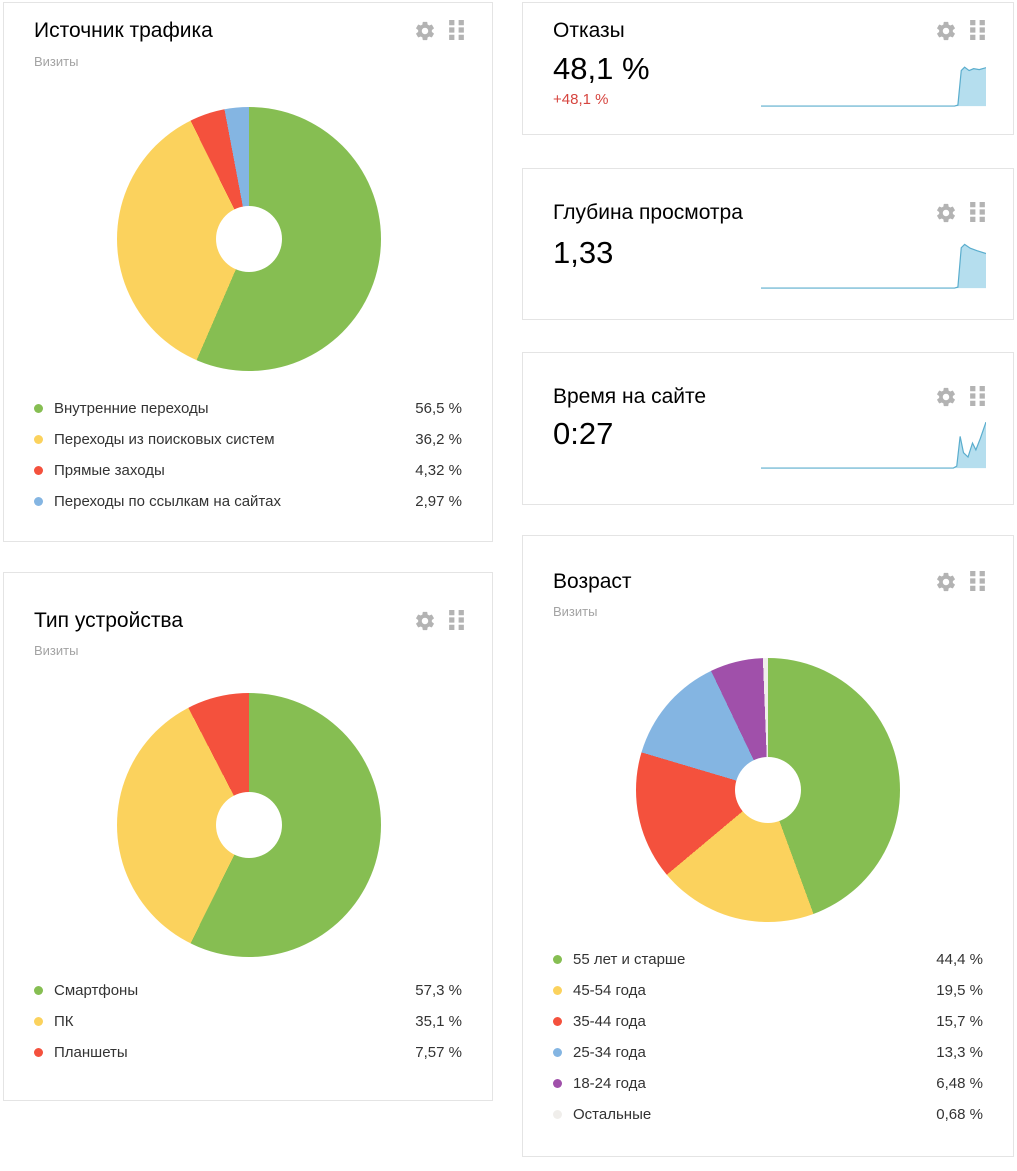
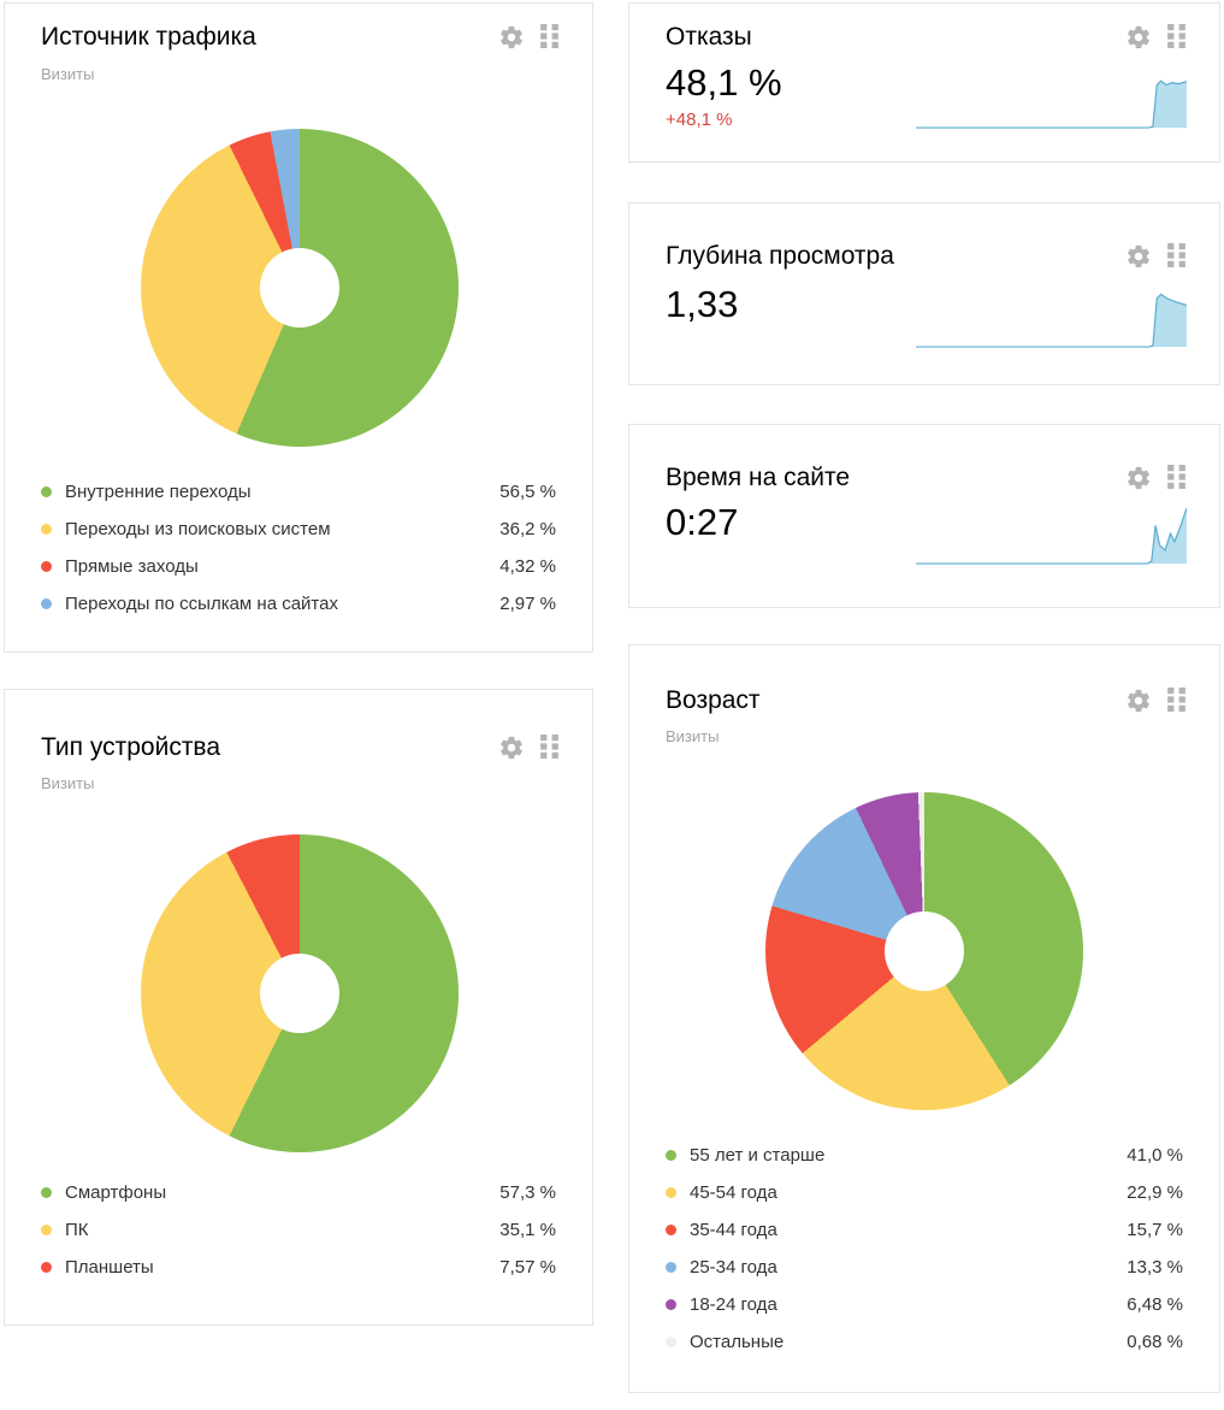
Возраст/55 лет и старше: 44,4 -> 41,0
Возраст/45-54 года: 19,5 -> 22,9
